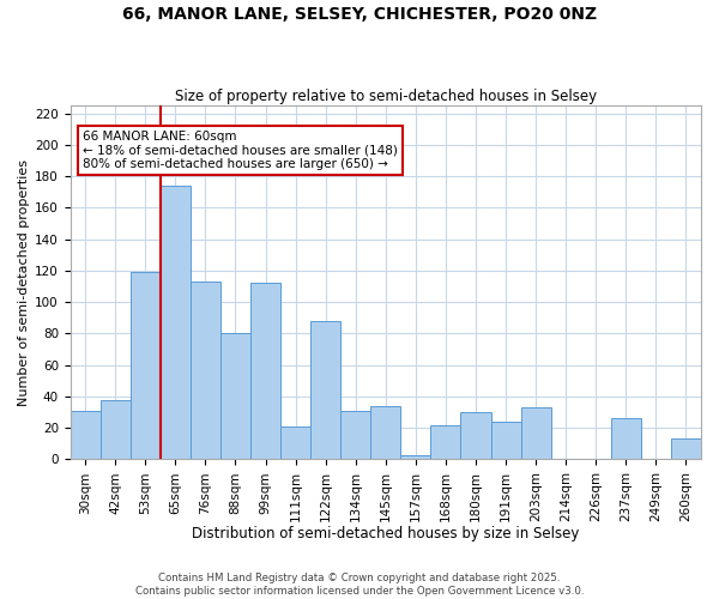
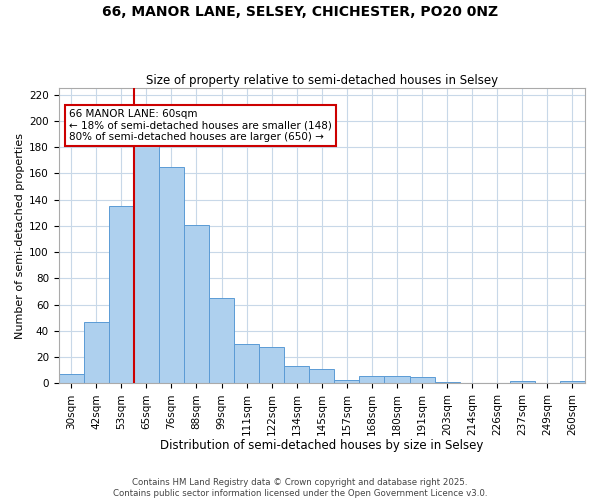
30sqm: 31 -> 7
42sqm: 38 -> 47
53sqm: 119 -> 135
65sqm: 174 -> 183
76sqm: 113 -> 165
88sqm: 80 -> 121
99sqm: 112 -> 65
111sqm: 21 -> 30
122sqm: 88 -> 28
134sqm: 31 -> 13
145sqm: 34 -> 11
168sqm: 22 -> 6
180sqm: 30 -> 6
191sqm: 24 -> 5
203sqm: 33 -> 1
237sqm: 26 -> 2
260sqm: 13 -> 2
